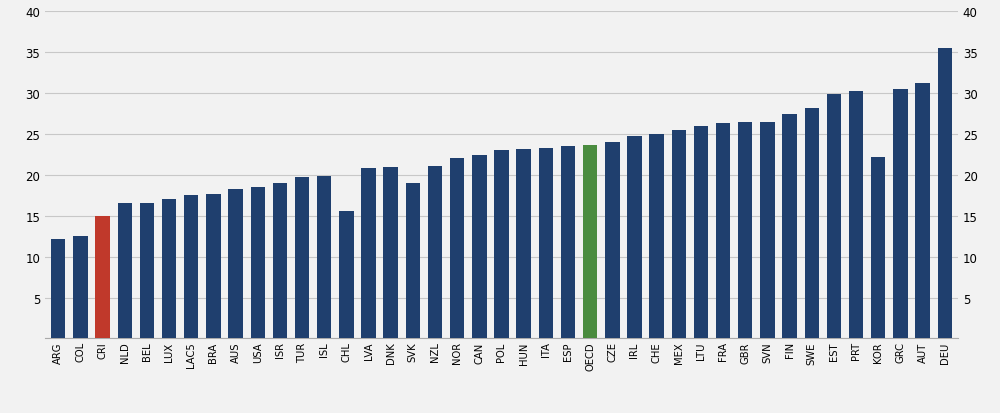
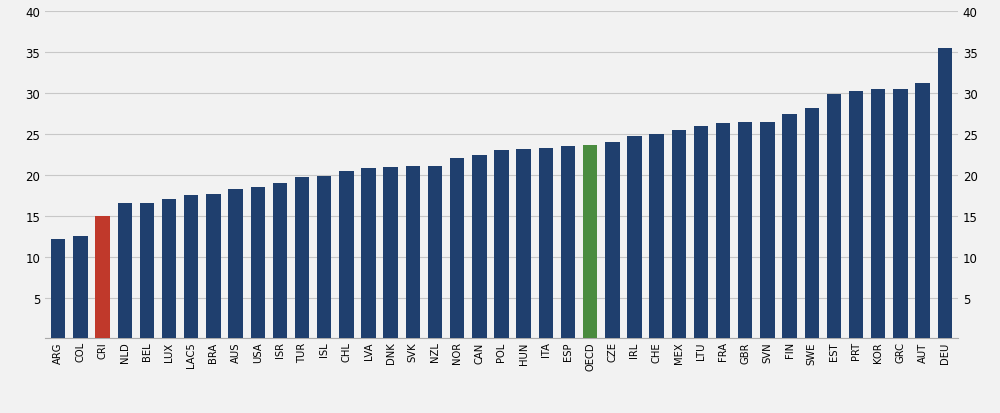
CHL: 15.6 -> 20.5
SVK: 19.0 -> 21.1
KOR: 22.2 -> 30.5
